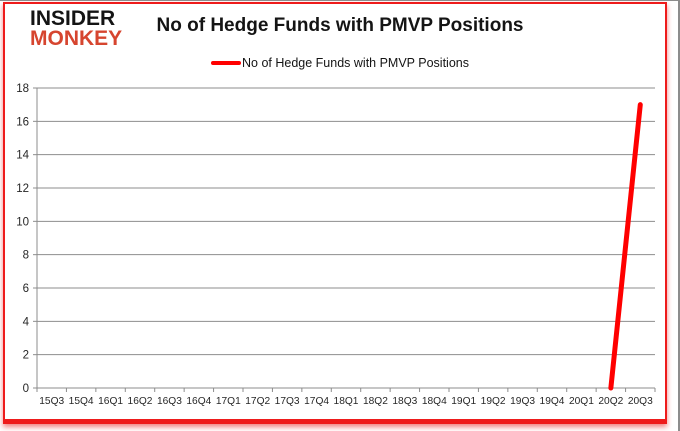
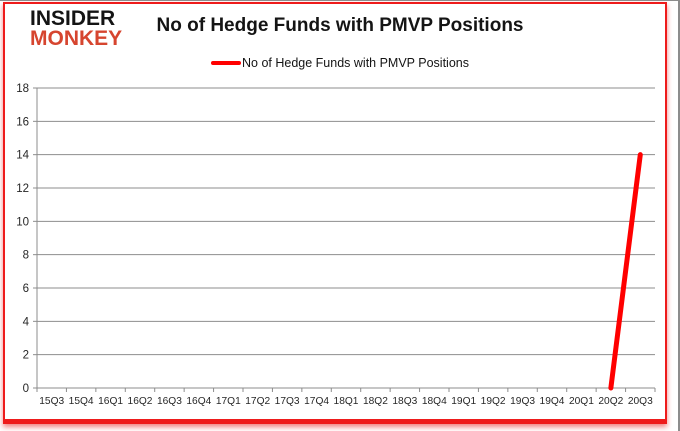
20Q3: 17 -> 14
